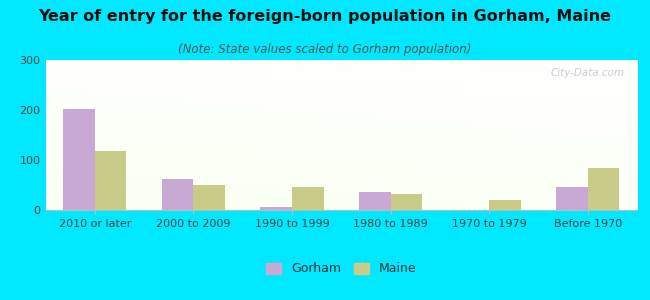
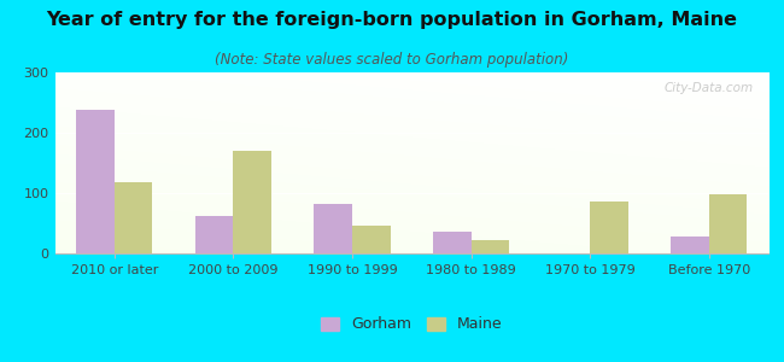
Gorham/2010 or later: 203 -> 238
Maine/2000 to 2009: 50 -> 170
Gorham/1990 to 1999: 7 -> 82
Maine/1980 to 1989: 33 -> 22
Maine/1970 to 1979: 20 -> 86
Gorham/Before 1970: 46 -> 28
Maine/Before 1970: 85 -> 98
